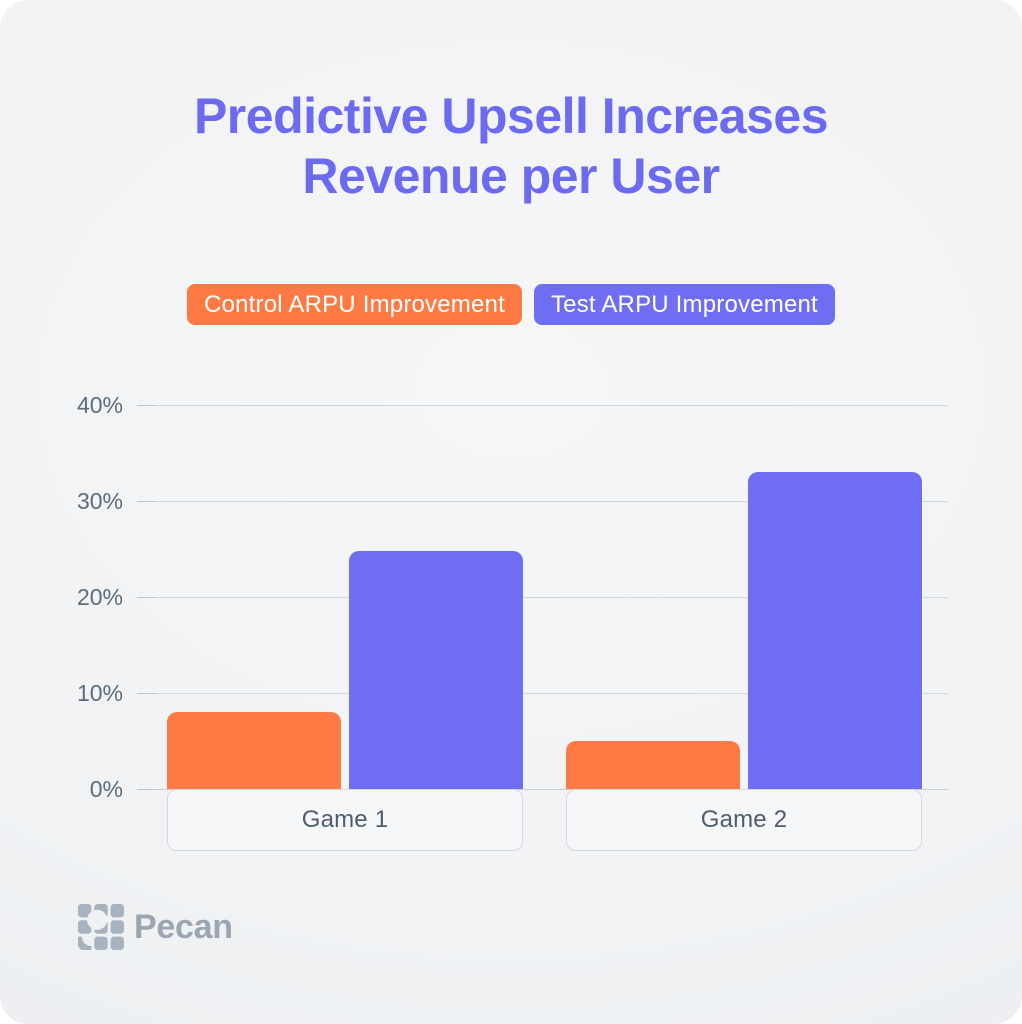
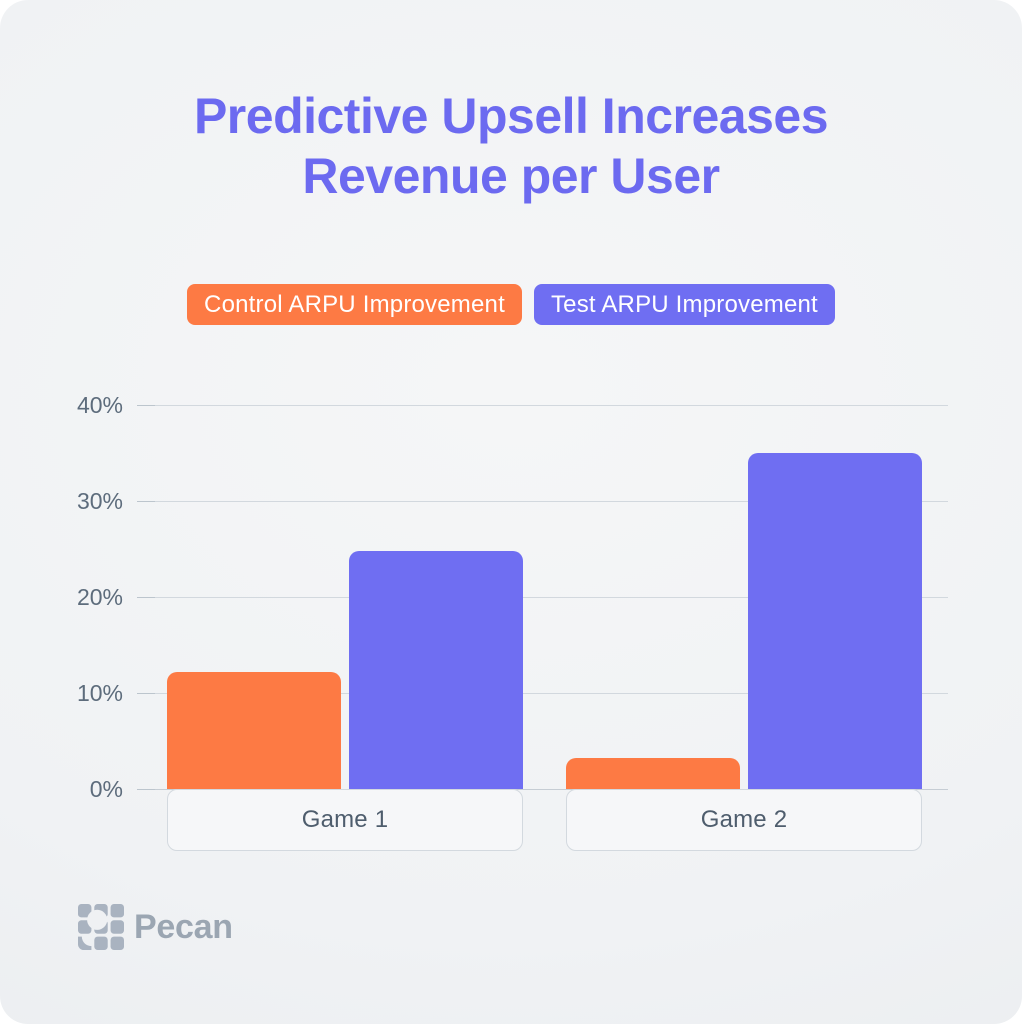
Control ARPU Improvement/Game 1: 8% -> 12%
Control ARPU Improvement/Game 2: 5% -> 3%
Test ARPU Improvement/Game 2: 33% -> 35%
